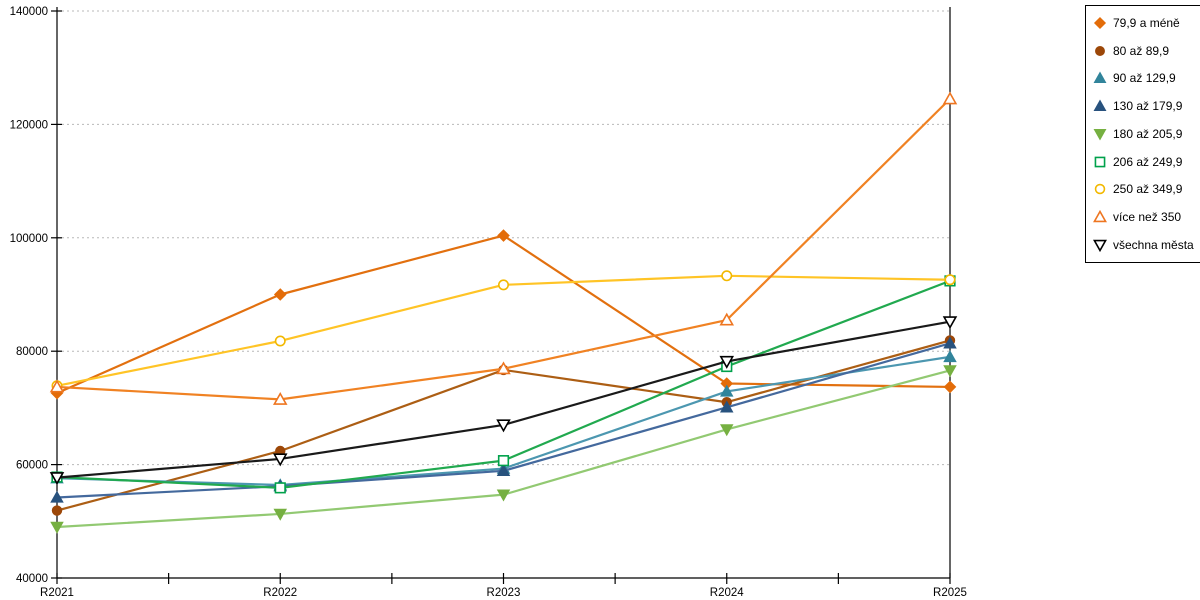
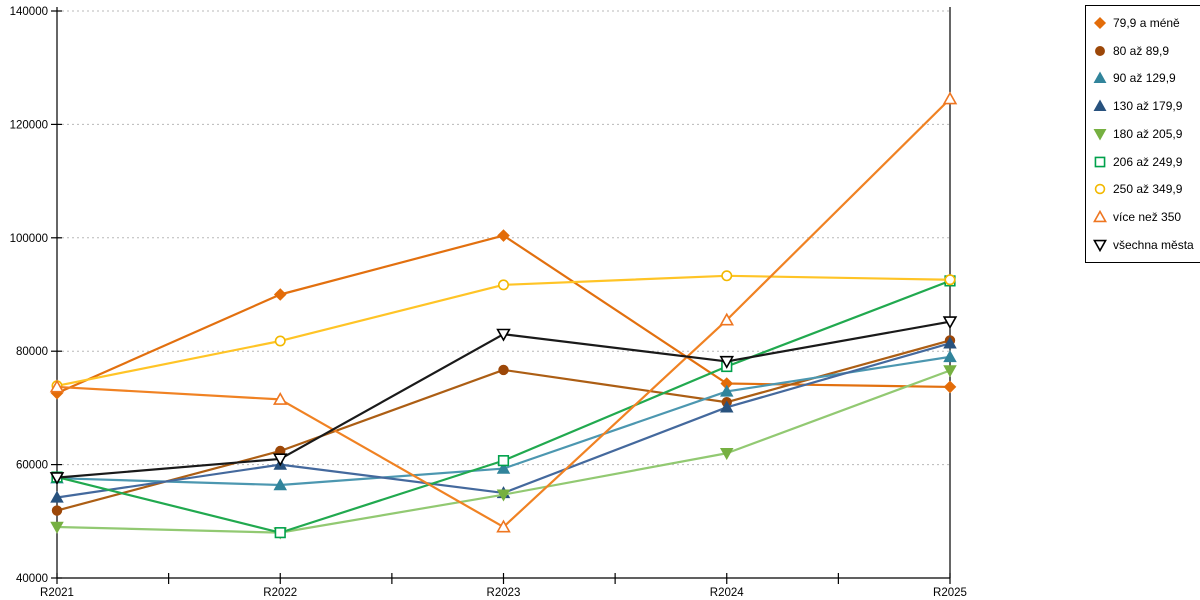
130 až 179,9/R2022: 56000 -> 60000
180 až 205,9/R2022: 51000 -> 48000
206 až 249,9/R2022: 56000 -> 48000
130 až 179,9/R2023: 59000 -> 55000
více než 350/R2023: 77000 -> 49000
všechna města/R2023: 67000 -> 83000
180 až 205,9/R2024: 66000 -> 62000
